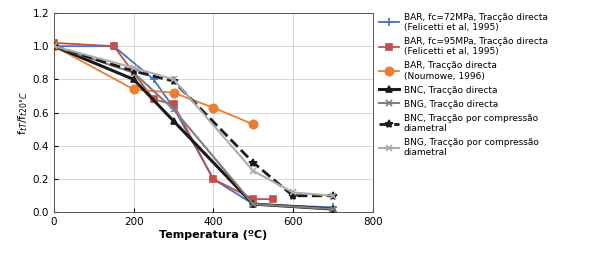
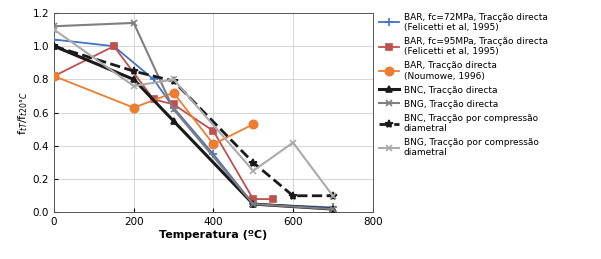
BAR, fc=72MPa, Tracção directa (Felicetti et al, 1995)/0: 1.00 -> 1.04
BAR, fc=95MPa, Tracção directa (Felicetti et al, 1995)/0: 1.02 -> 0.82
BAR, Tracção directa (Noumowe, 1996)/0: 1.00 -> 0.82
BNG, Tracção directa/0: 1.00 -> 1.12
BNG, Tracção por compressão diametral/0: 1.00 -> 1.10
BAR, Tracção directa (Noumowe, 1996)/200: 0.74 -> 0.63
BNG, Tracção directa/200: 0.84 -> 1.14
BNG, Tracção por compressão diametral/200: 0.87 -> 0.76
BAR, fc=72MPa, Tracção directa (Felicetti et al, 1995)/400: 0.20 -> 0.35
BAR, fc=95MPa, Tracção directa (Felicetti et al, 1995)/400: 0.20 -> 0.49
BAR, Tracção directa (Noumowe, 1996)/400: 0.63 -> 0.41
BNG, Tracção por compressão diametral/600: 0.12 -> 0.42
